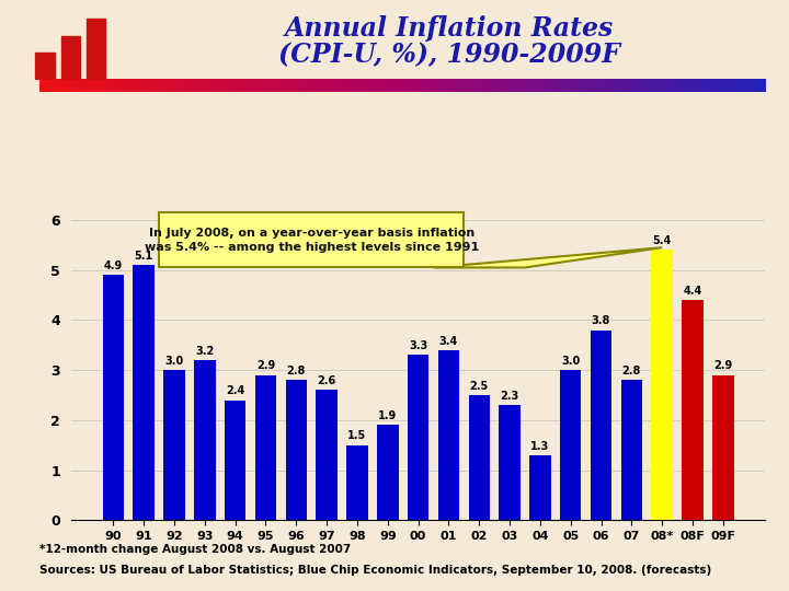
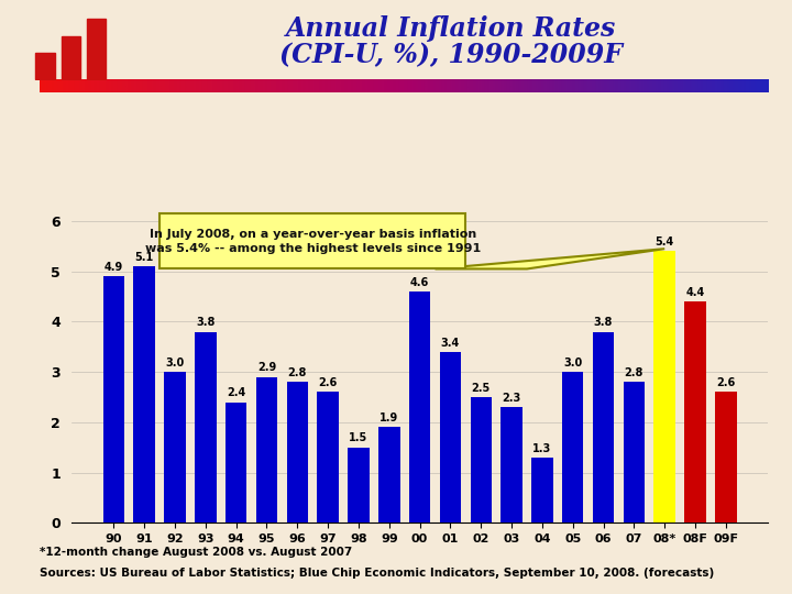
93: 3.2 -> 3.8
00: 3.3 -> 4.6
09F: 2.9 -> 2.6
